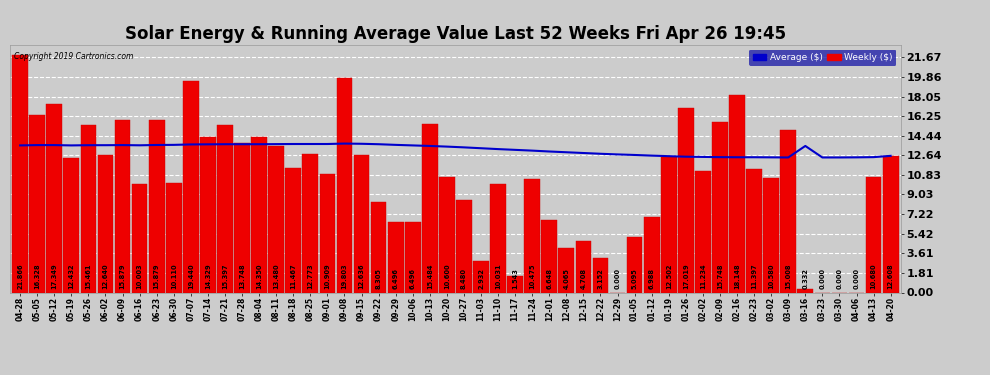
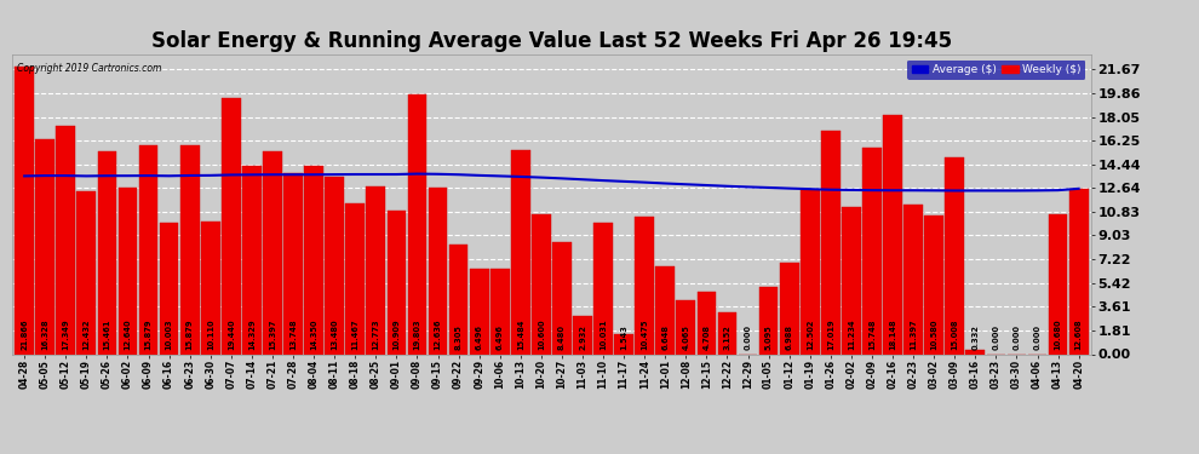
Average ($)/03-16: 13.5 -> 12.4
